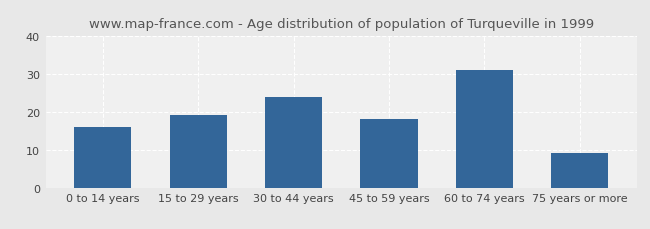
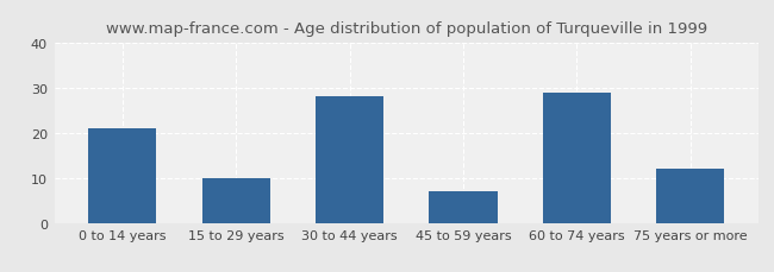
0 to 14 years: 16 -> 21
15 to 29 years: 19 -> 10
30 to 44 years: 24 -> 28
45 to 59 years: 18 -> 7
60 to 74 years: 31 -> 29
75 years or more: 9 -> 12
